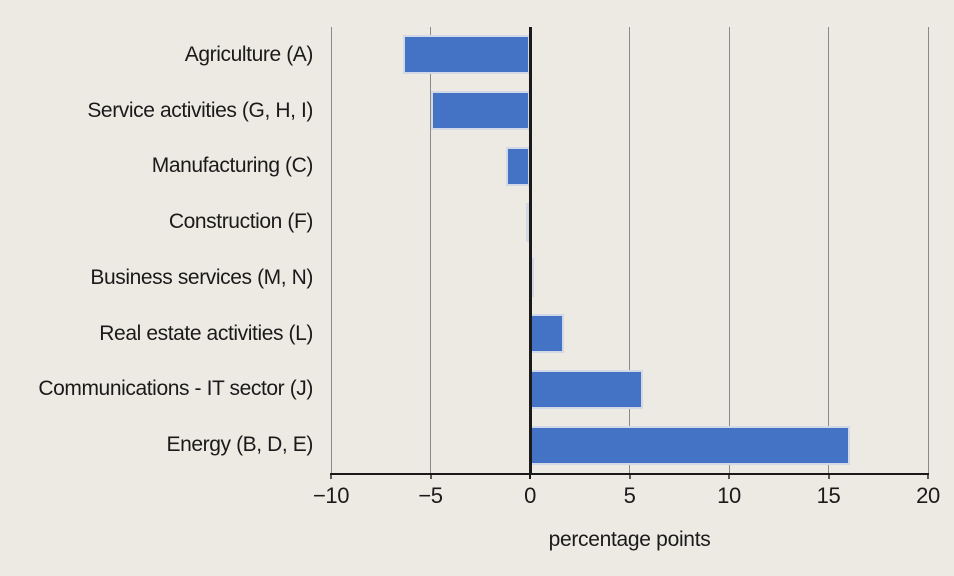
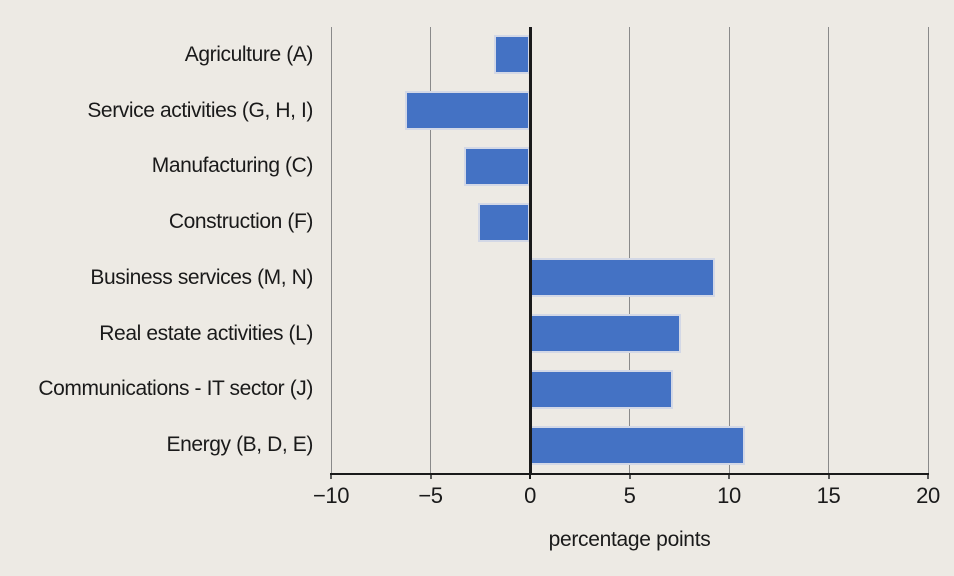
Agriculture (A): -6.4 -> -1.8
Service activities (G, H, I): -5.0 -> -6.3
Manufacturing (C): -1.2 -> -3.3
Construction (F): -0.2 -> -2.6
Business services (M, N): 0.1 -> 9.3
Real estate activities (L): 1.7 -> 7.6
Communications - IT sector (J): 5.7 -> 7.2
Energy (B, D, E): 16.1 -> 10.8
